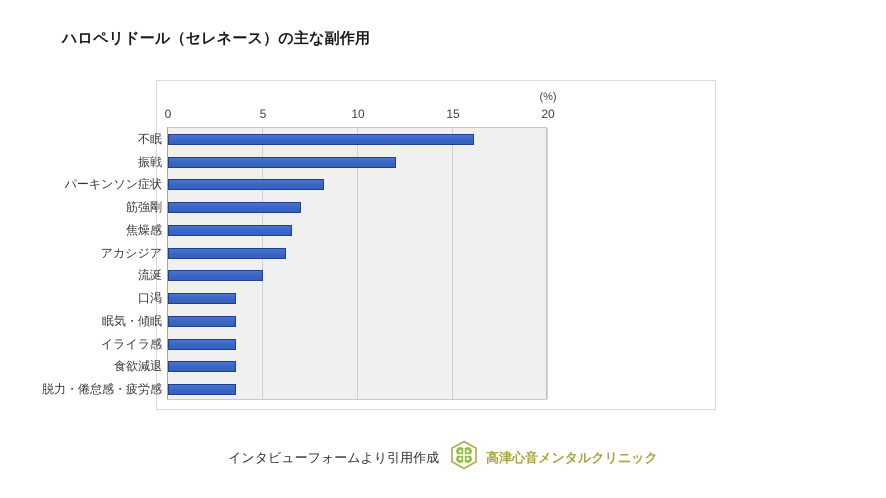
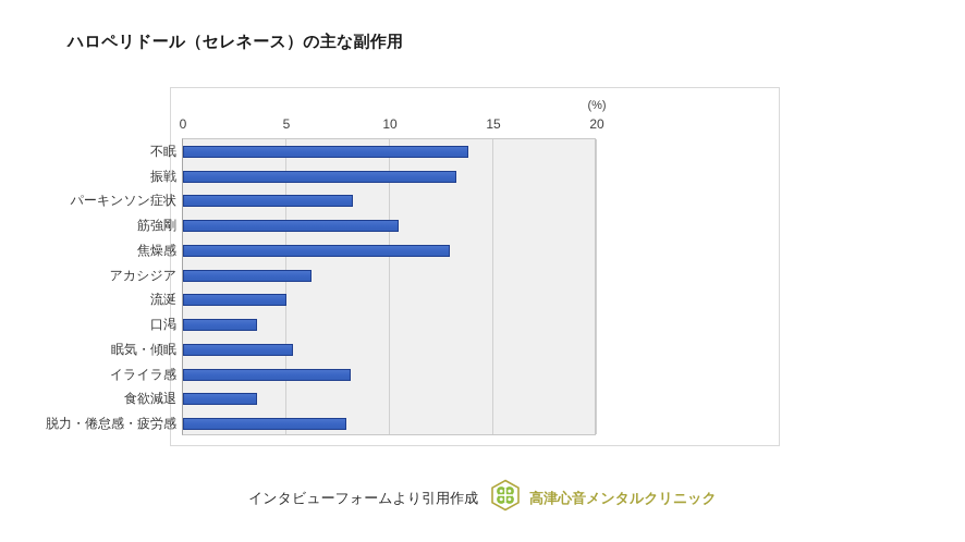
不眠: 16.1 -> 13.8
振戦: 12.0 -> 13.2
筋強剛: 7.0 -> 10.4
焦燥感: 6.5 -> 12.9
眠気・傾眠: 3.6 -> 5.3
イライラ感: 3.6 -> 8.1
脱力・倦怠感・疲労感: 3.6 -> 7.9
